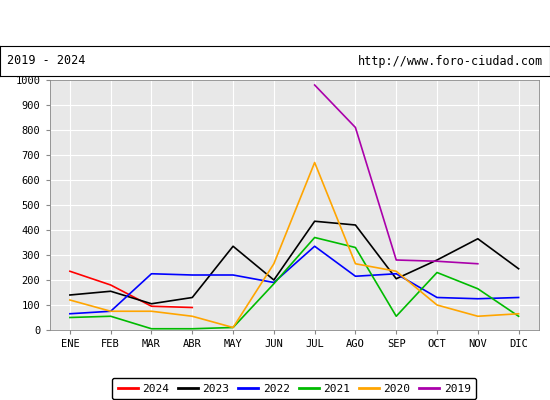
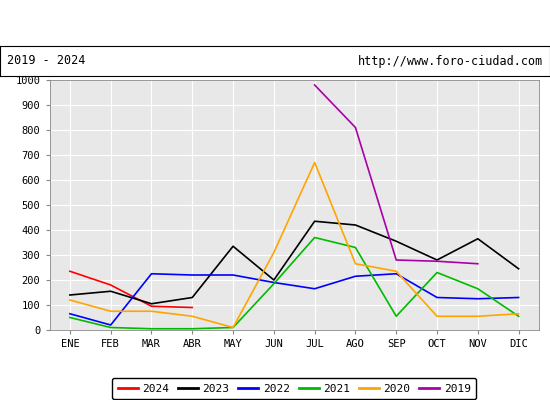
2022/FEB: 75 -> 20
2021/FEB: 55 -> 10
2020/JUN: 265 -> 310
2022/JUL: 335 -> 165
2023/SEP: 205 -> 355
2020/OCT: 100 -> 55
